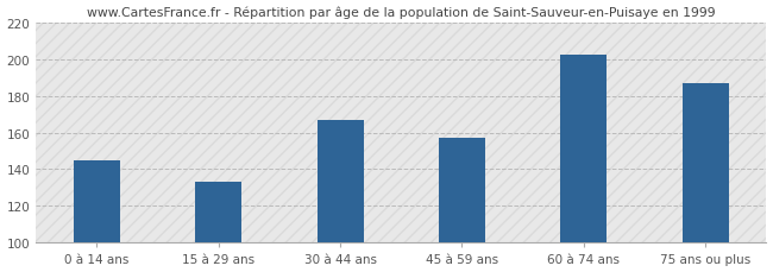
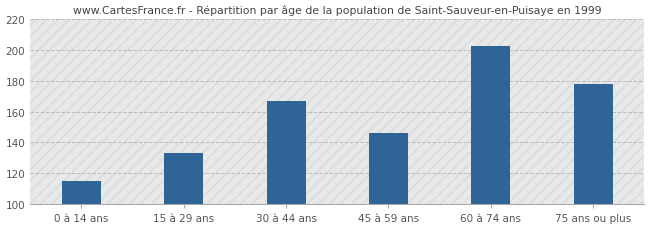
0 à 14 ans: 145 -> 115
45 à 59 ans: 157 -> 146
75 ans ou plus: 187 -> 178
